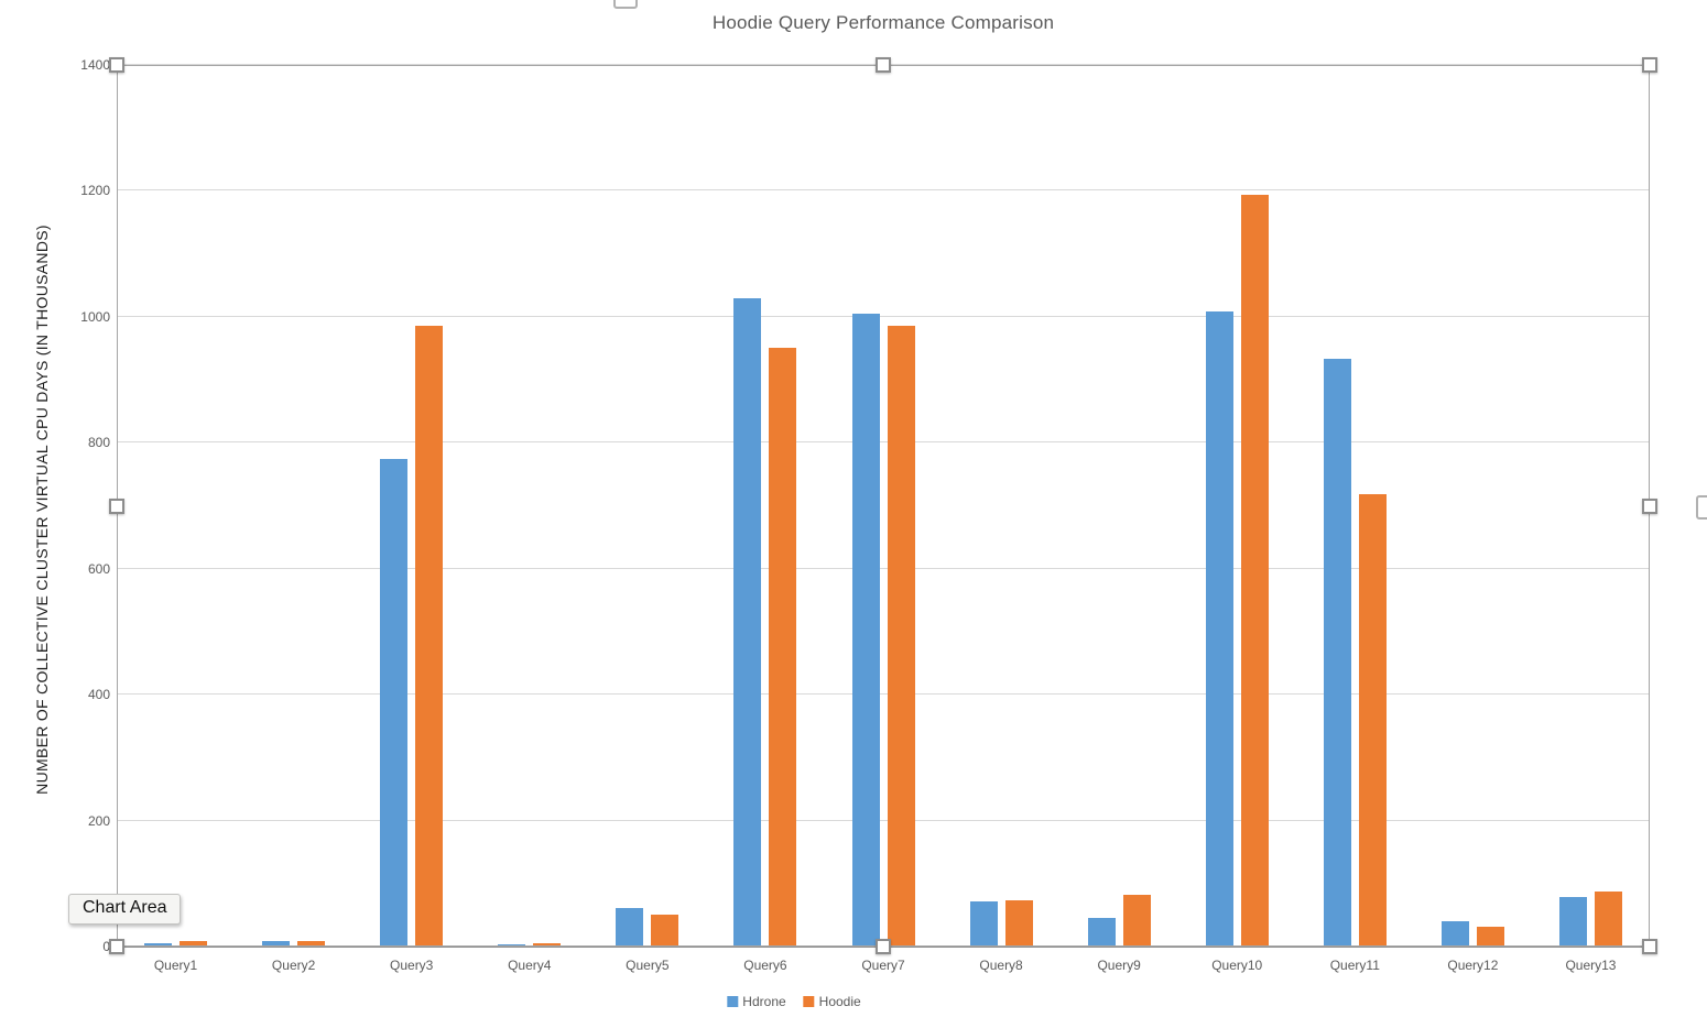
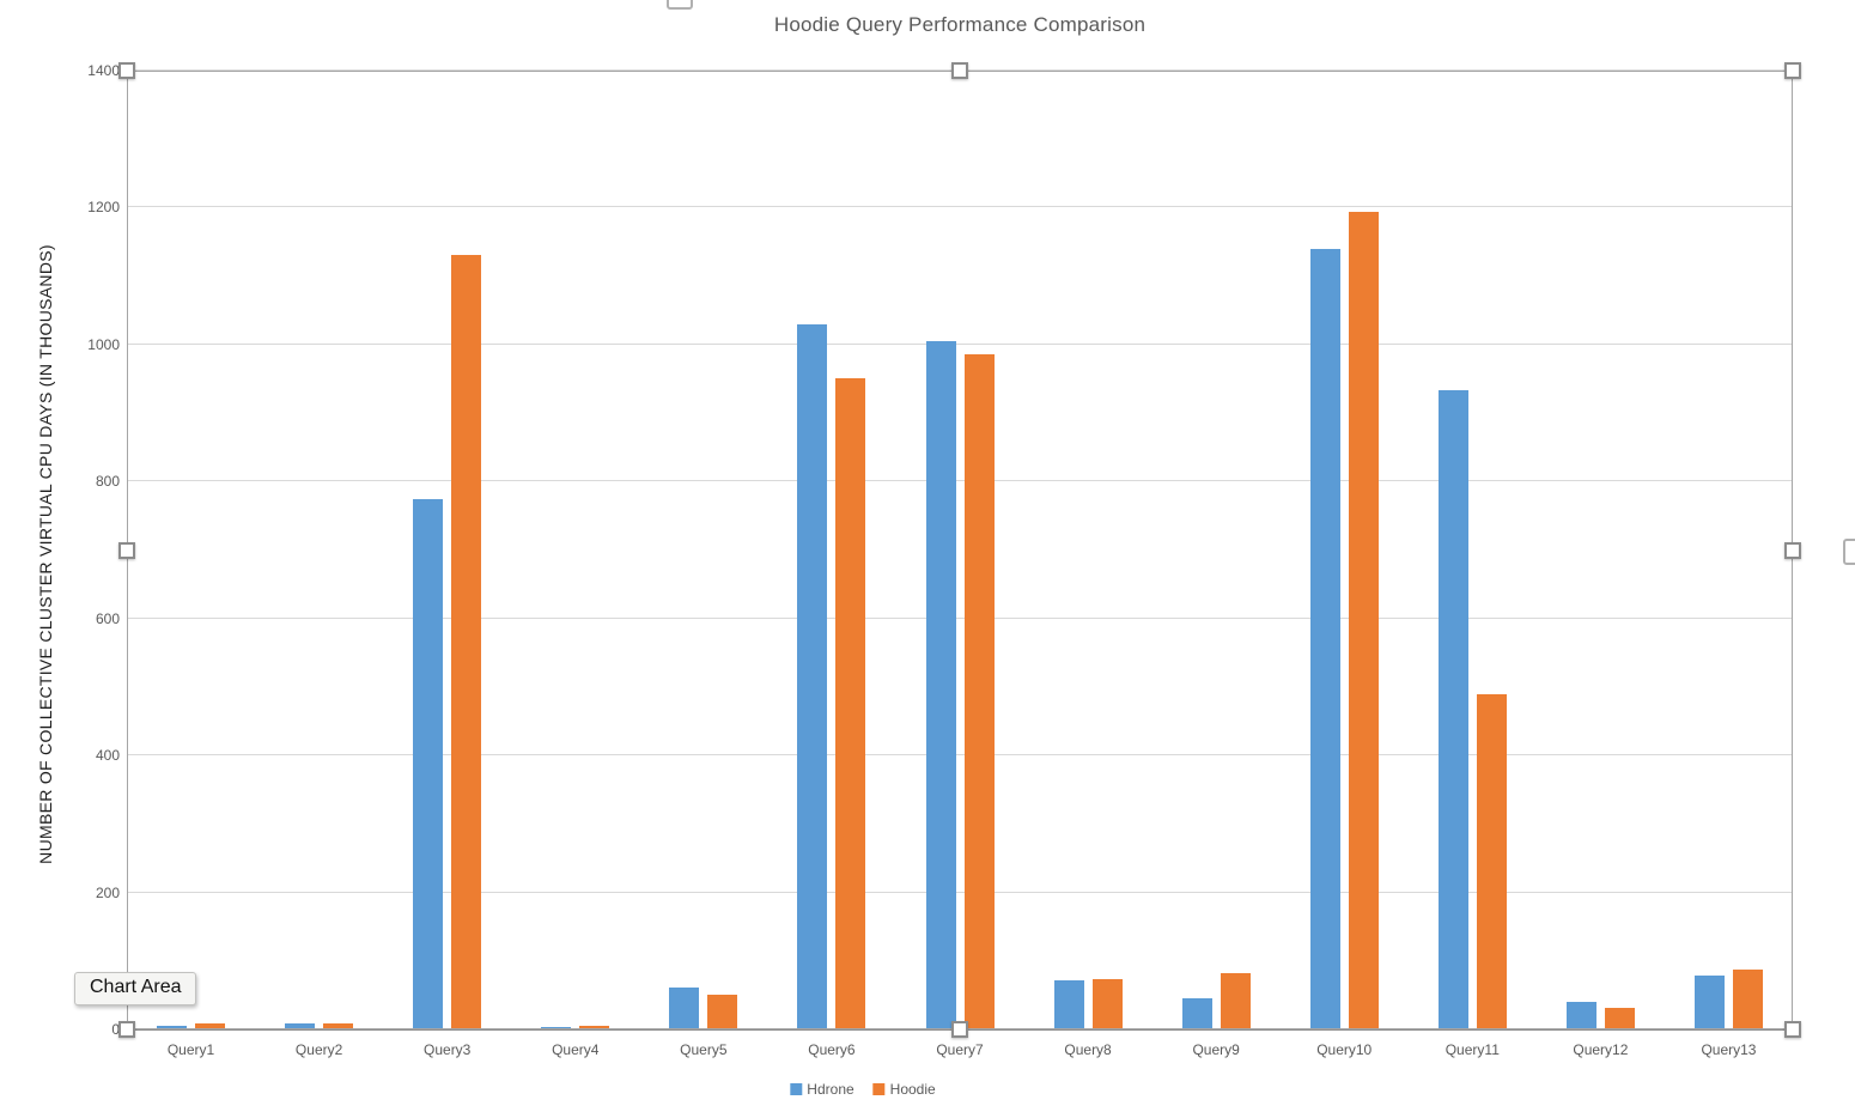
Hoodie/Query3: 980 -> 1130
Hdrone/Query10: 1010 -> 1140
Hoodie/Query11: 720 -> 490
